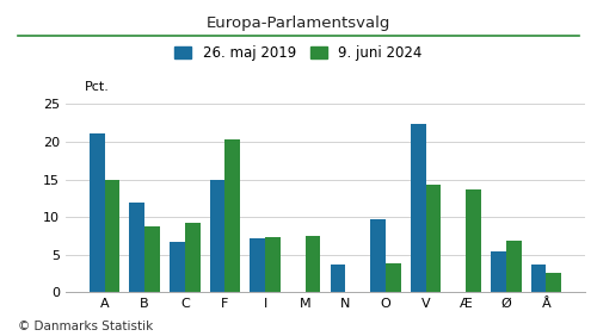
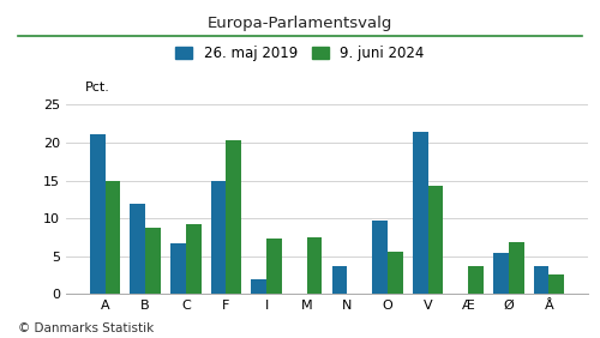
26. maj 2019/I: 7.2 -> 2.0
9. juni 2024/O: 3.8 -> 5.6
26. maj 2019/V: 22.4 -> 21.5
9. juni 2024/Æ: 13.6 -> 3.7
